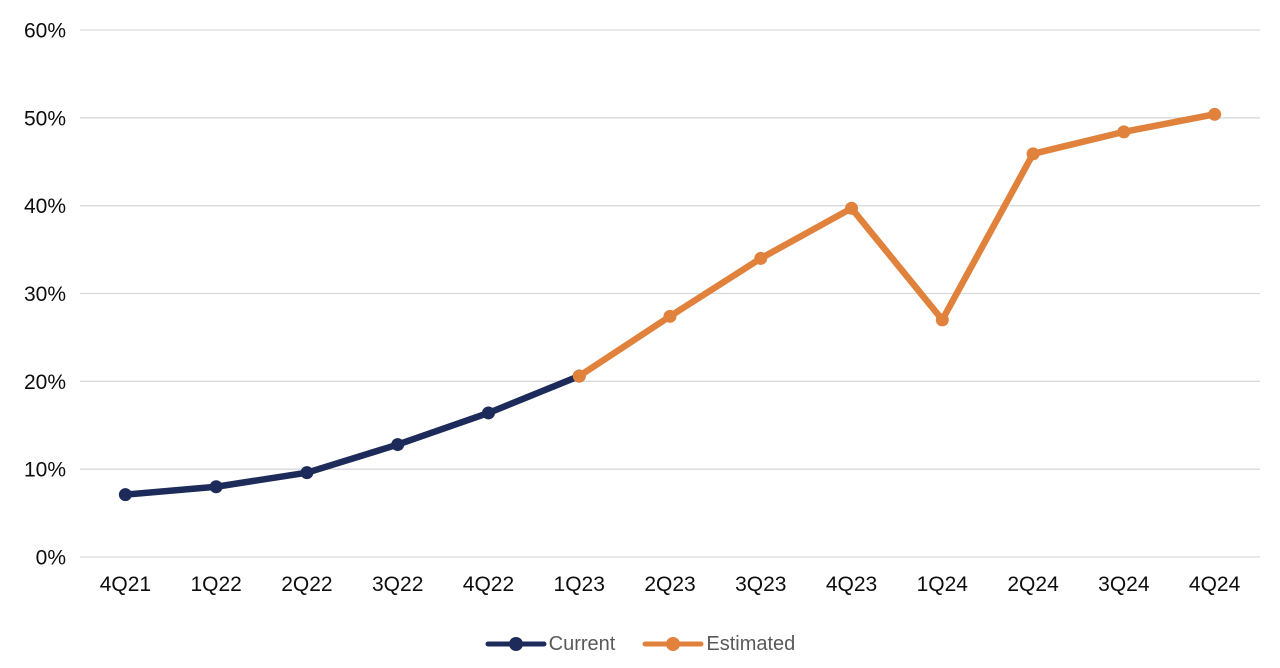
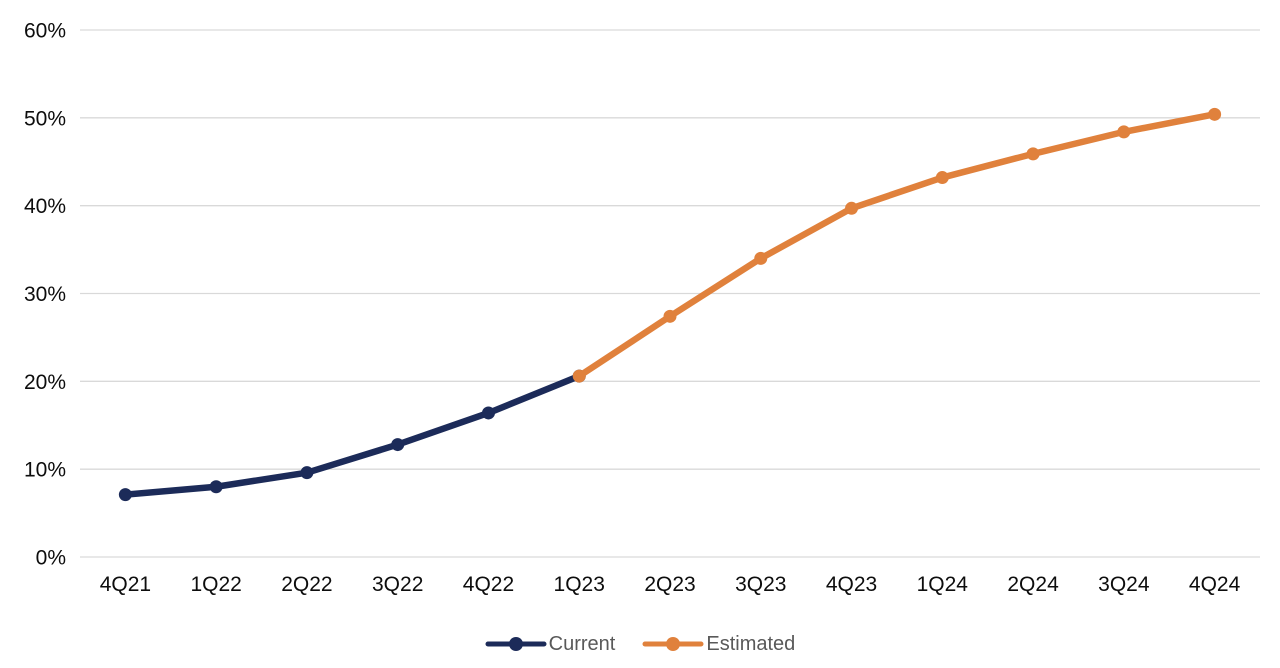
Estimated/1Q24: 27% -> 43%
